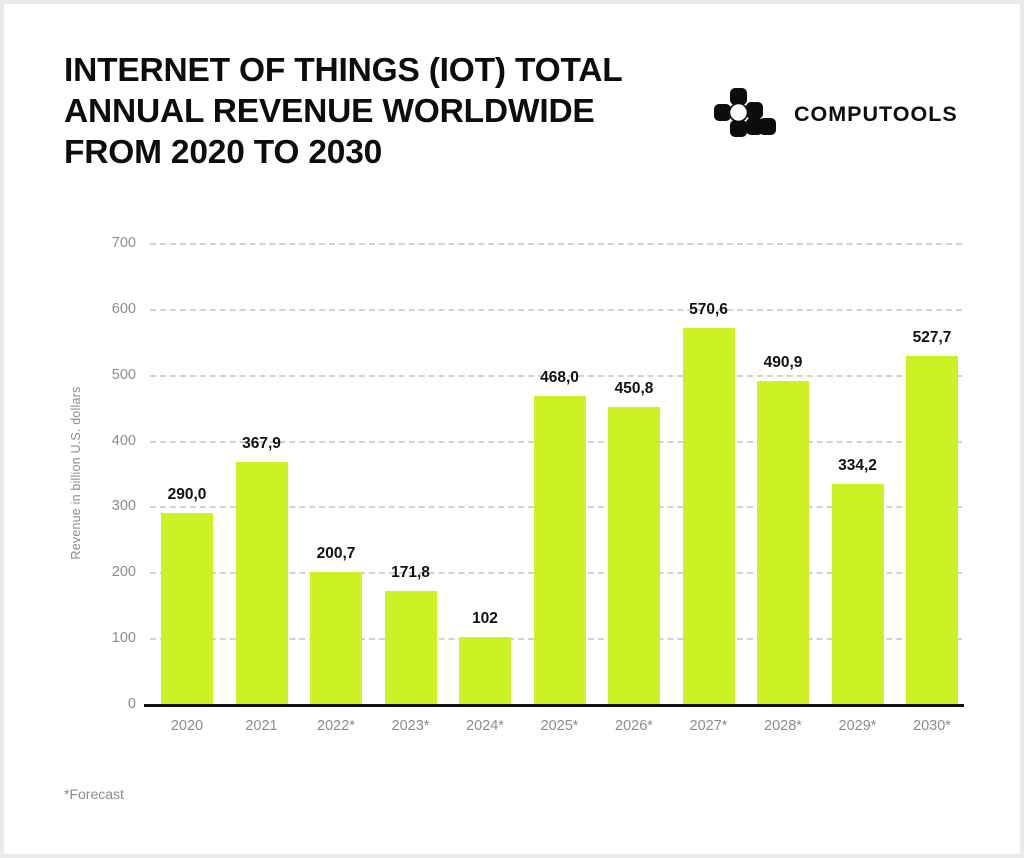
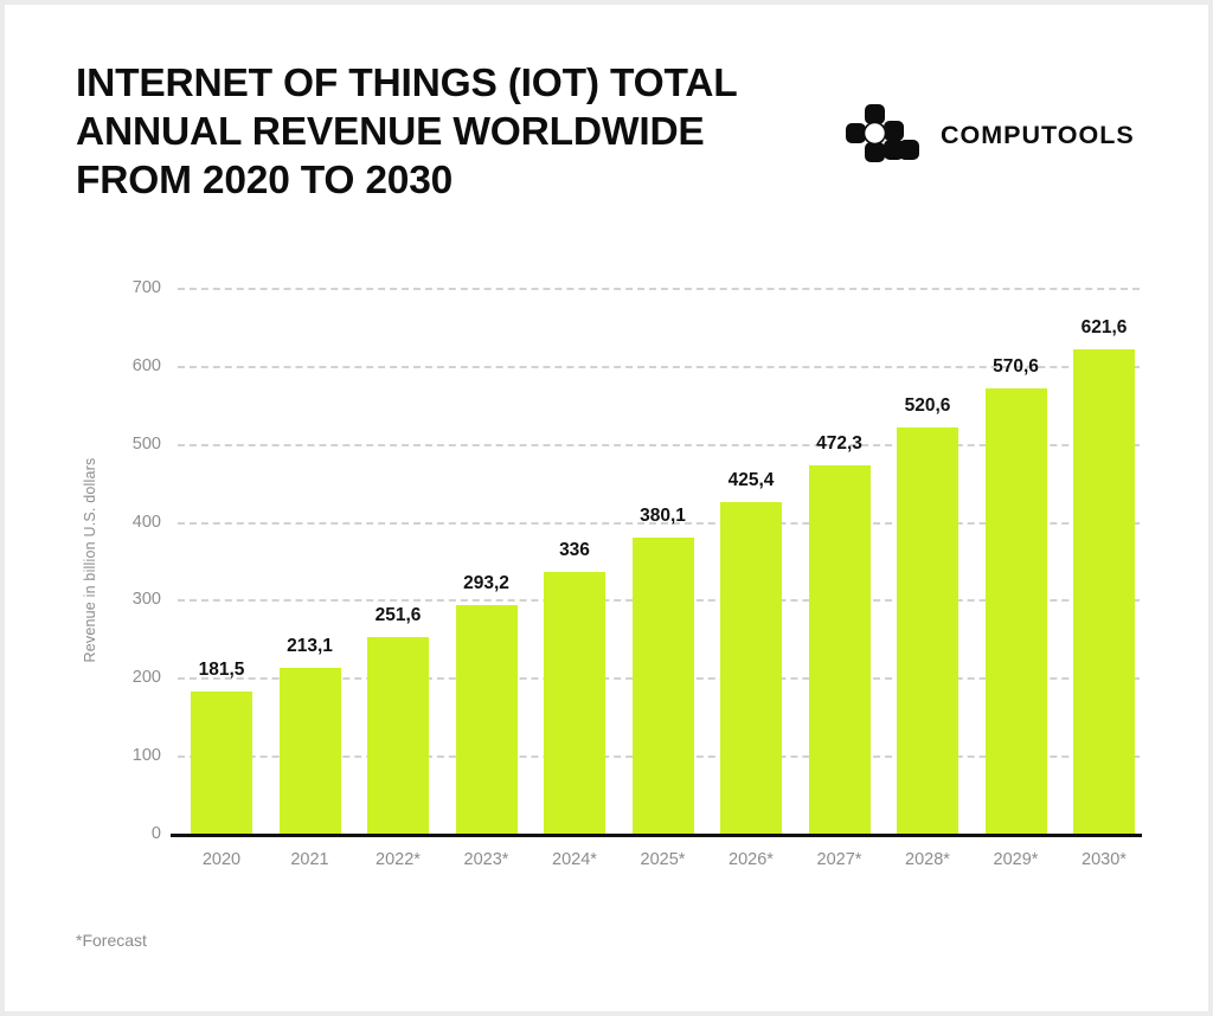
2020: 290,0 -> 181,5
2021: 367,9 -> 213,1
2022*: 200,7 -> 251,6
2023*: 171,8 -> 293,2
2024*: 102 -> 336
2025*: 468,0 -> 380,1
2026*: 450,8 -> 425,4
2027*: 570,6 -> 472,3
2028*: 490,9 -> 520,6
2029*: 334,2 -> 570,6
2030*: 527,7 -> 621,6
